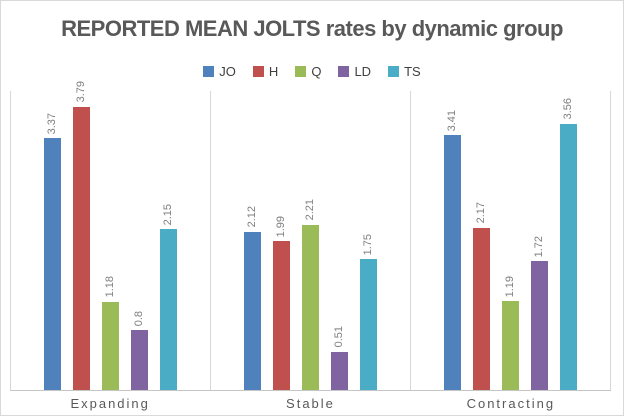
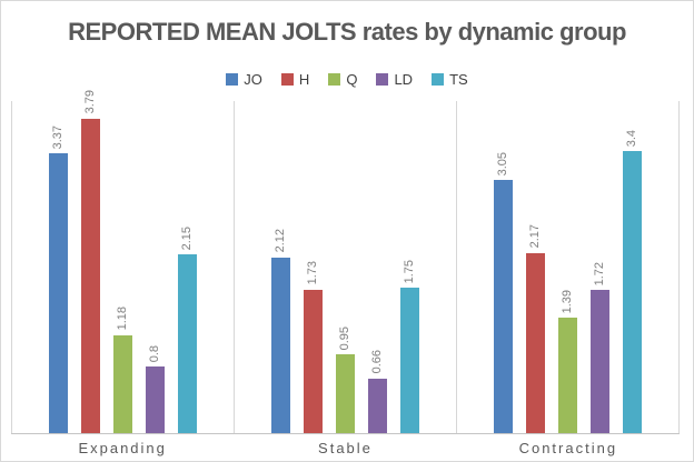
H/Stable: 1.99 -> 1.73
Q/Stable: 2.21 -> 0.95
LD/Stable: 0.51 -> 0.66
JO/Contracting: 3.41 -> 3.05
Q/Contracting: 1.19 -> 1.39
TS/Contracting: 3.56 -> 3.4
